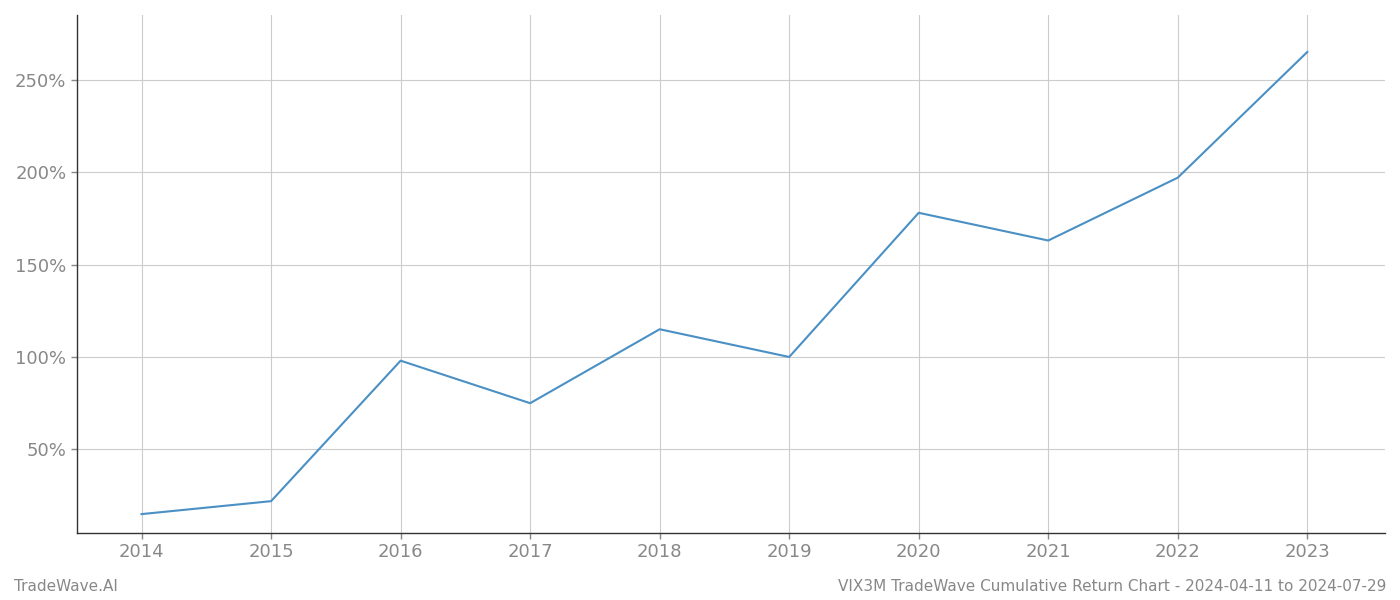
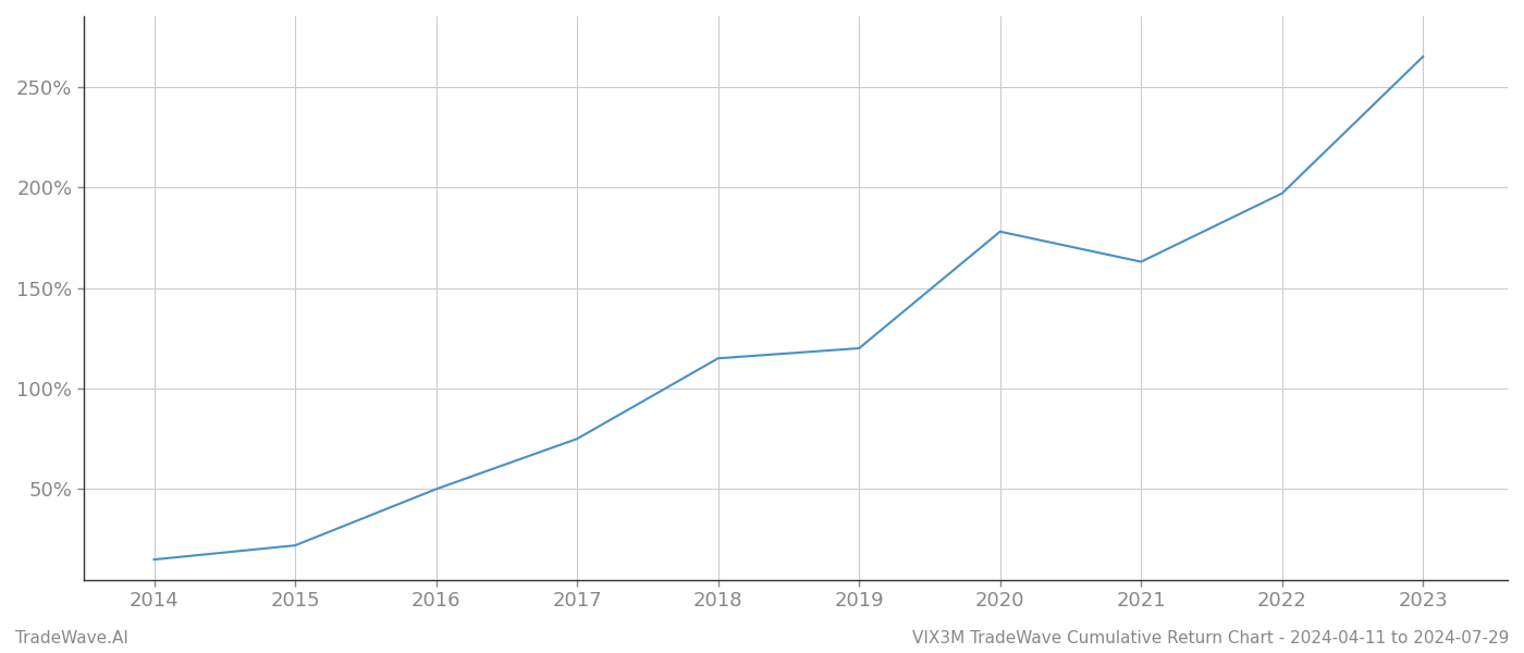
2016: 98% -> 50%
2019: 100% -> 120%
